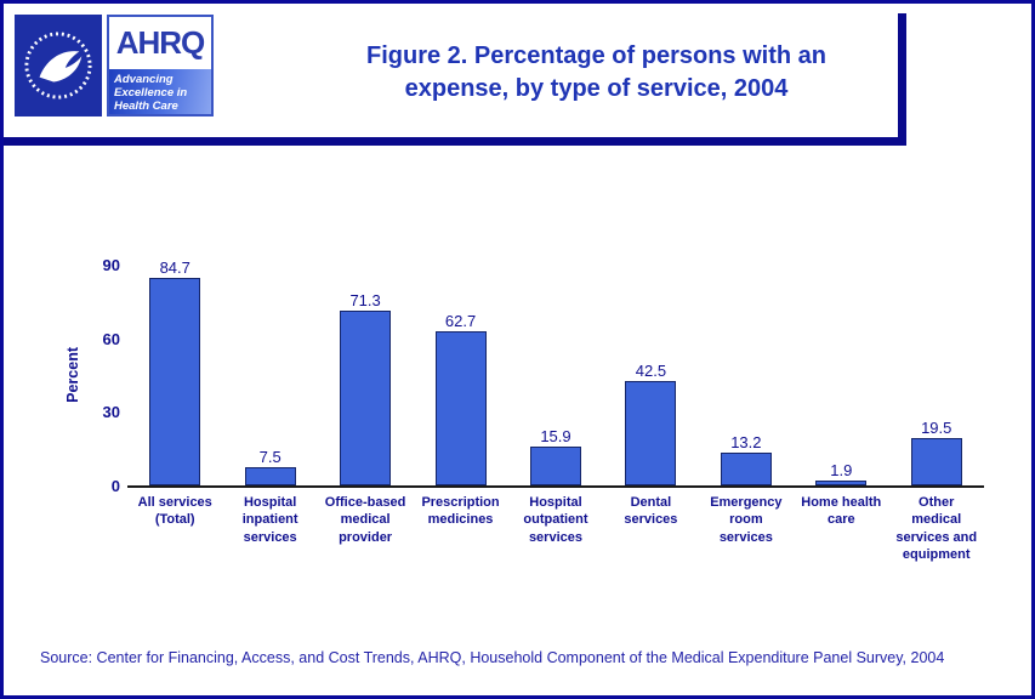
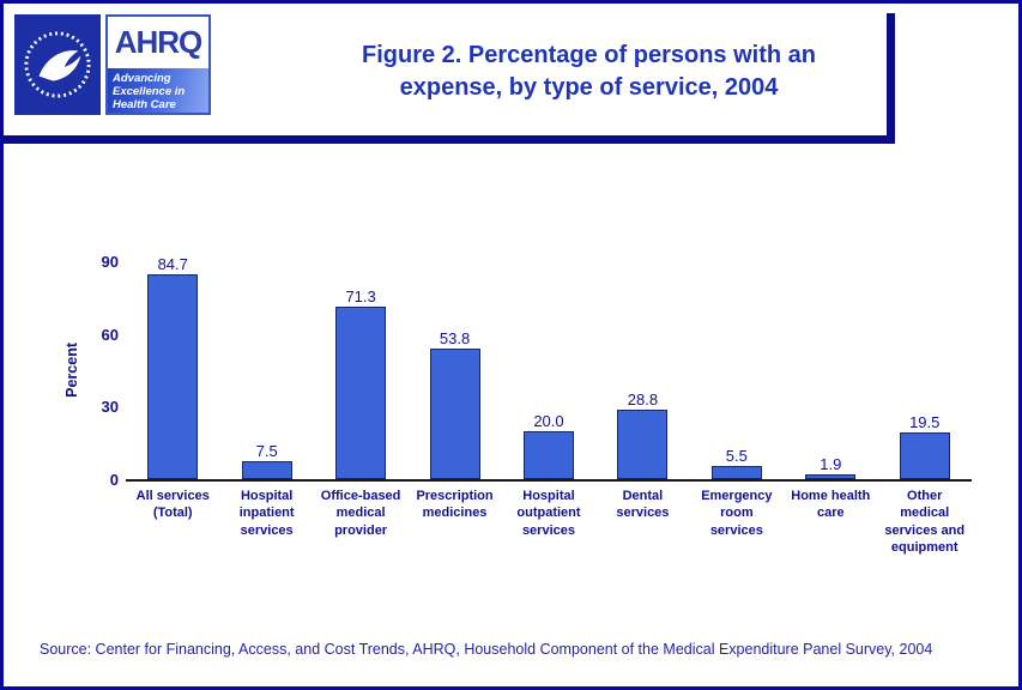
Prescription medicines: 62.7 -> 53.8
Hospital outpatient services: 15.9 -> 20.0
Dental services: 42.5 -> 28.8
Emergency room services: 13.2 -> 5.5
